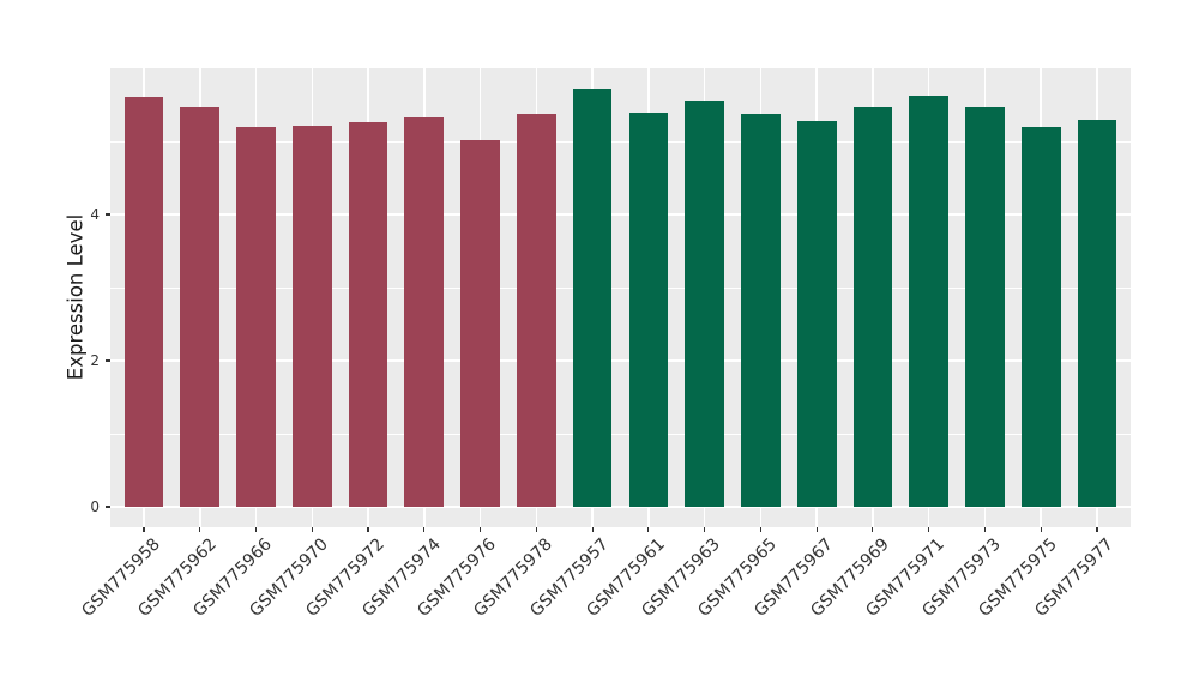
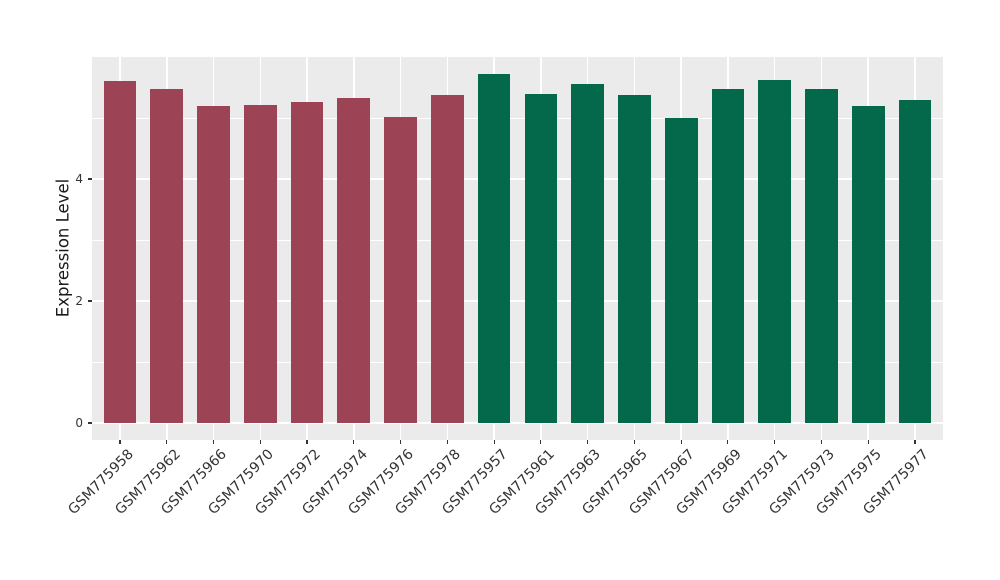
GSM775967: 5.3 -> 5.0
